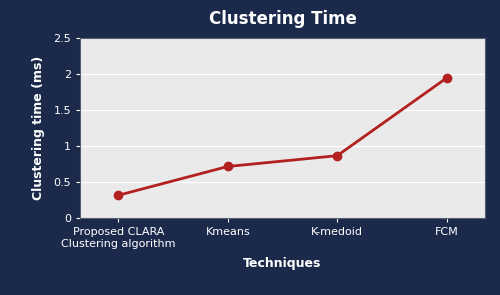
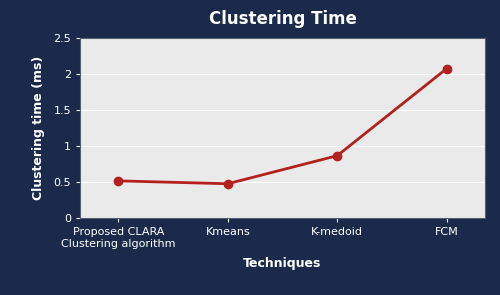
Proposed CLARA Clustering algorithm: 0.32 -> 0.52
Kmeans: 0.72 -> 0.48
FCM: 1.95 -> 2.08
